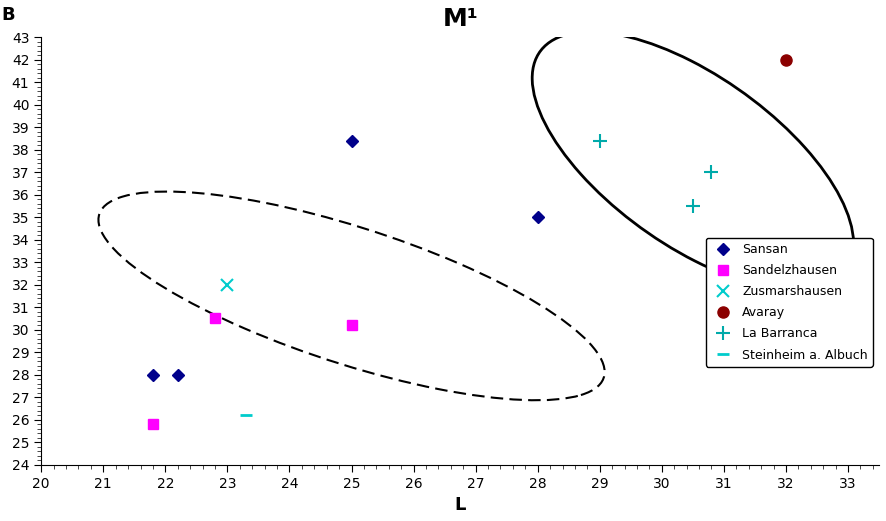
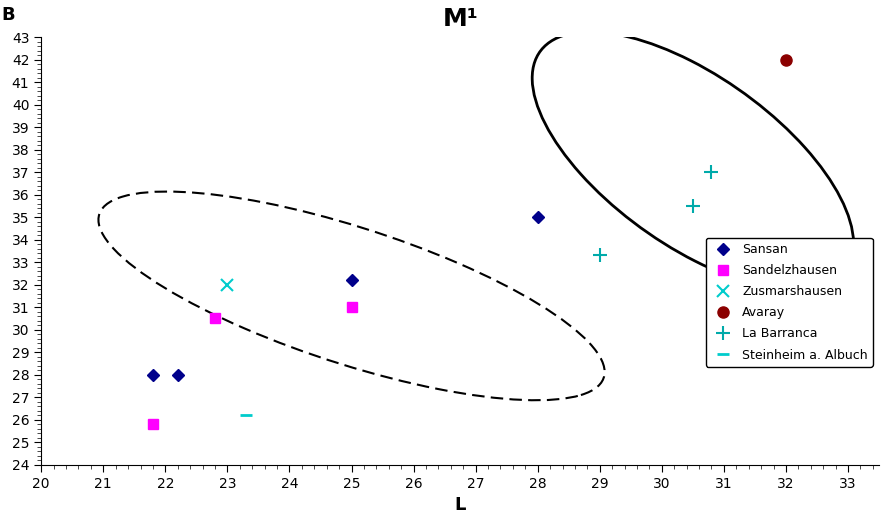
Sansan/25: 38.4 -> 32.2
Sandelzhausen/25: 30.2 -> 31.0
La Barranca/29: 38.4 -> 33.3
